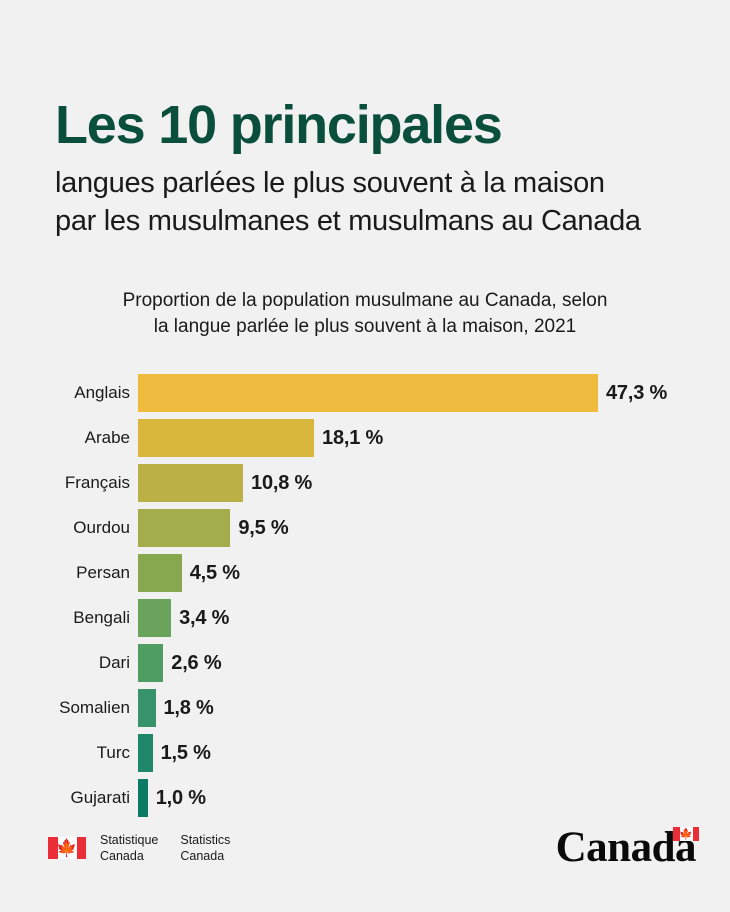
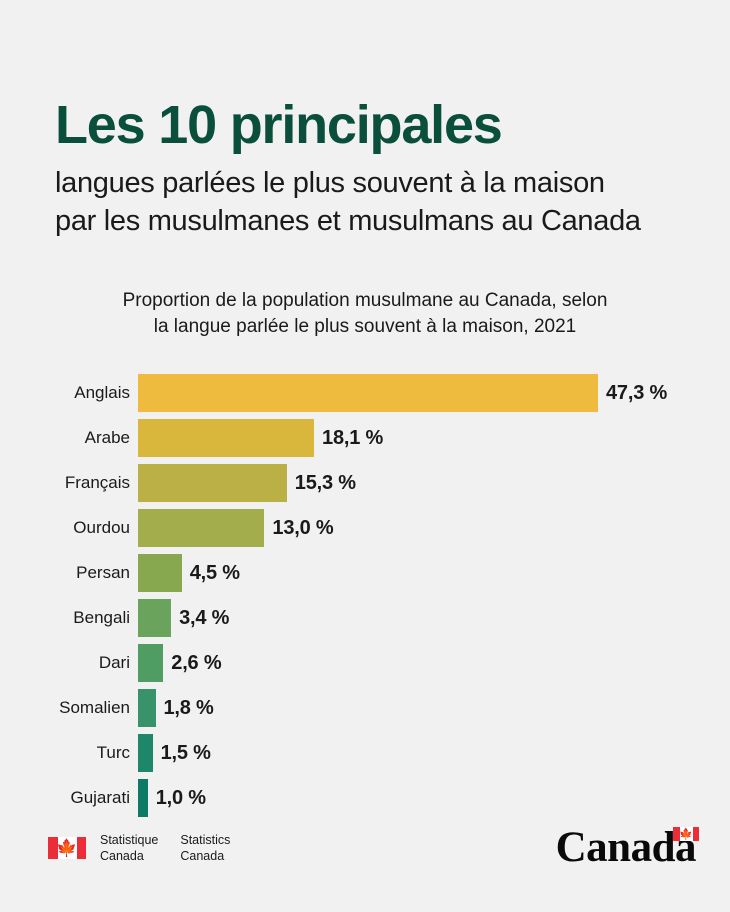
Français: 10,8 -> 15,3
Ourdou: 9,5 -> 13,0
